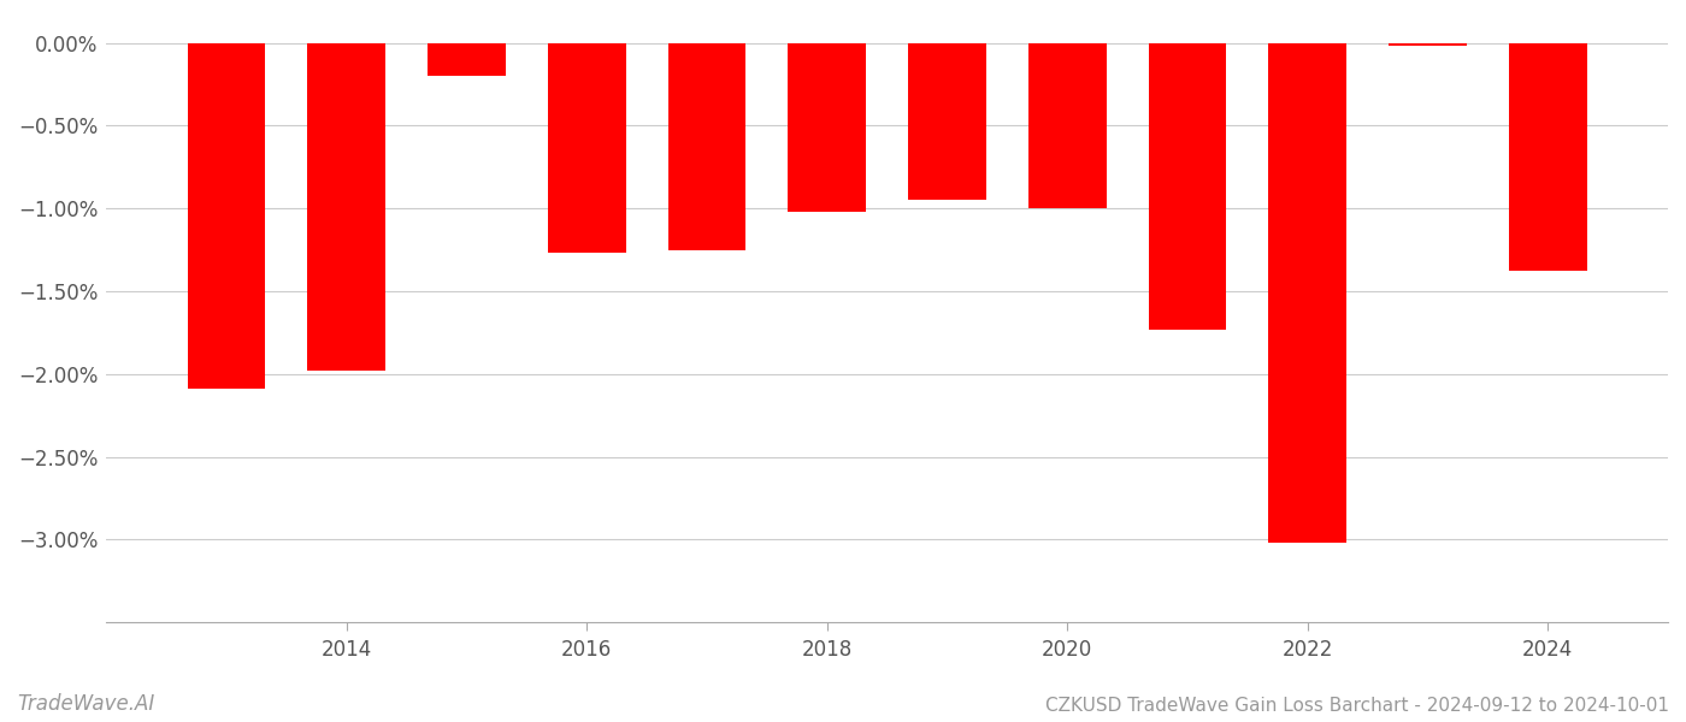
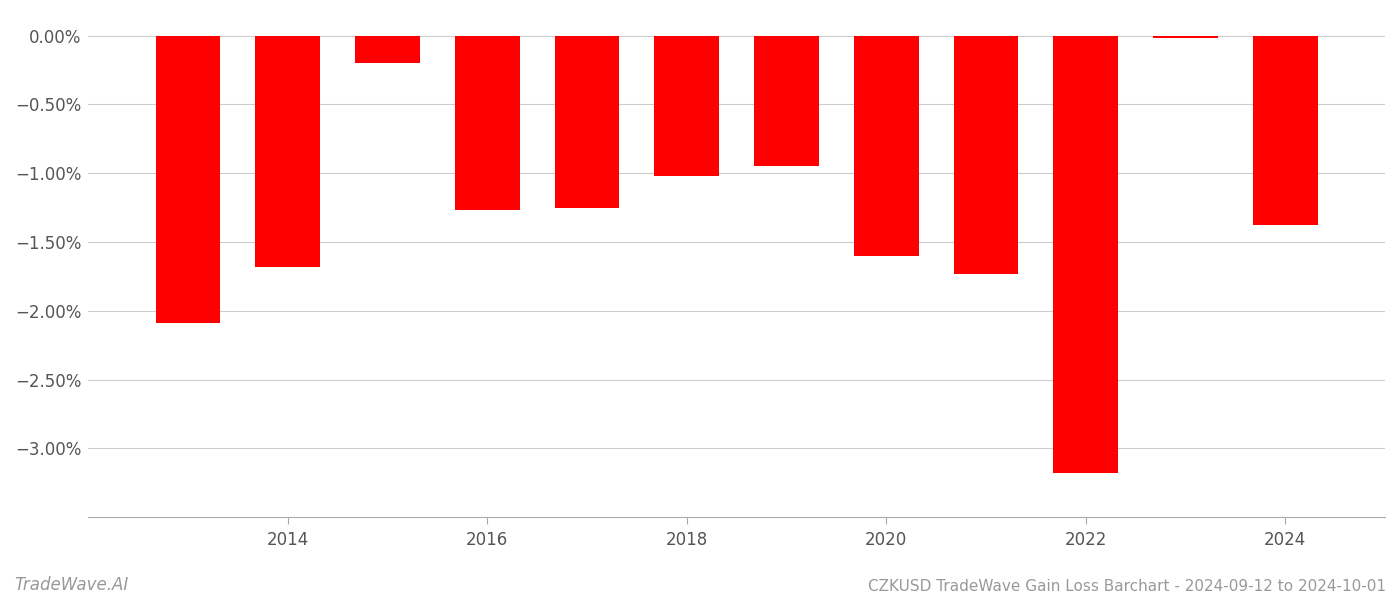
2014: -1.98% -> -1.68%
2020: -1.00% -> -1.60%
2022: -3.02% -> -3.18%
